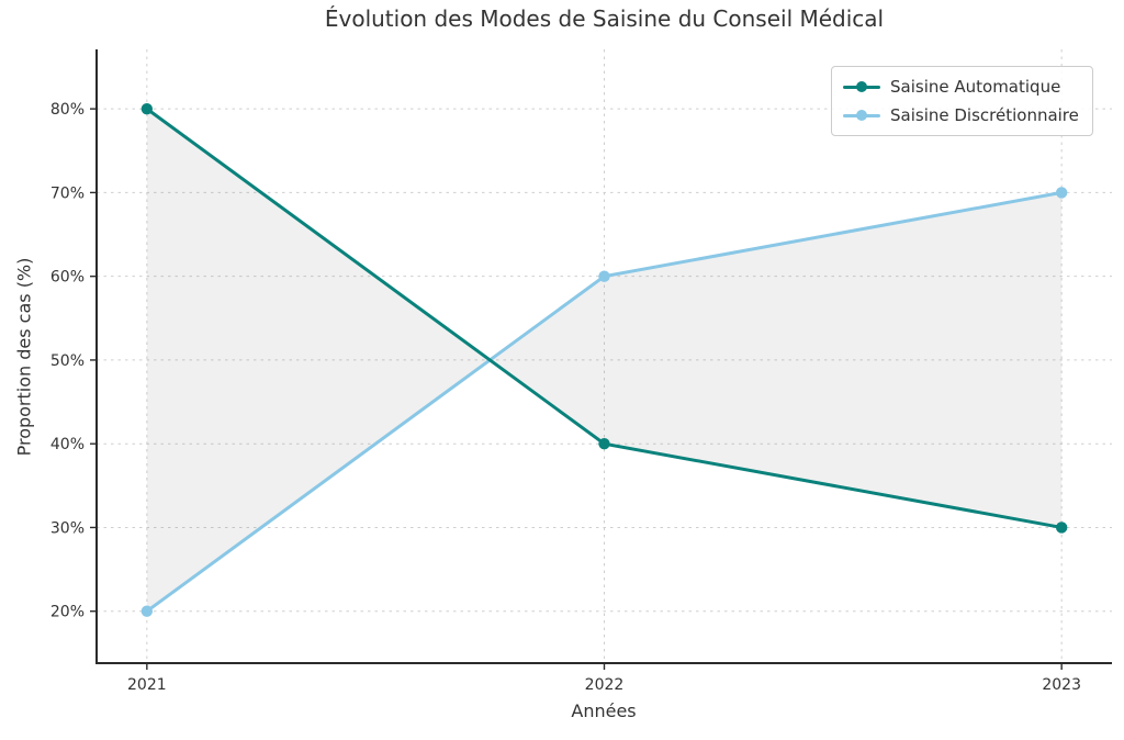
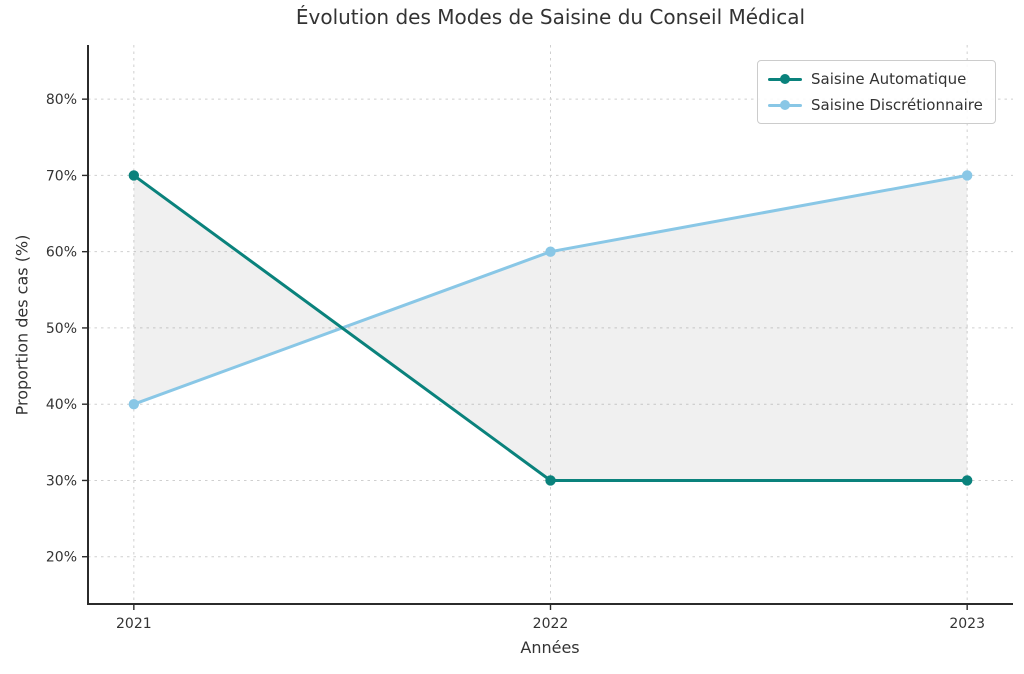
Saisine Automatique/2021: 80% -> 70%
Saisine Discrétionnaire/2021: 20% -> 40%
Saisine Automatique/2022: 40% -> 30%
